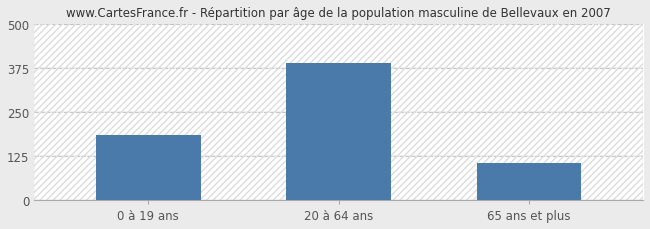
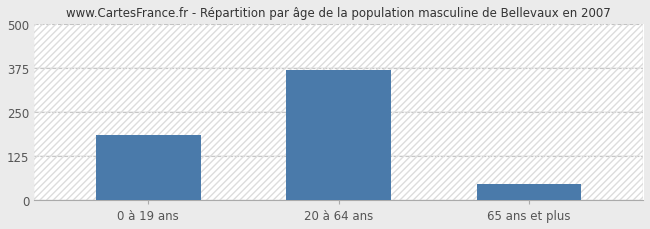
20 à 64 ans: 390 -> 370
65 ans et plus: 105 -> 45
